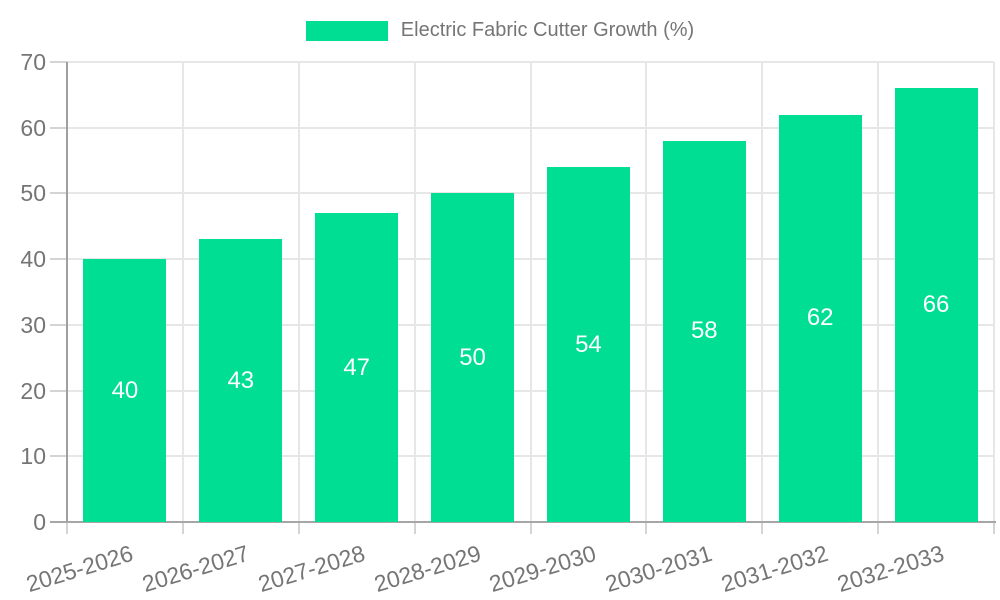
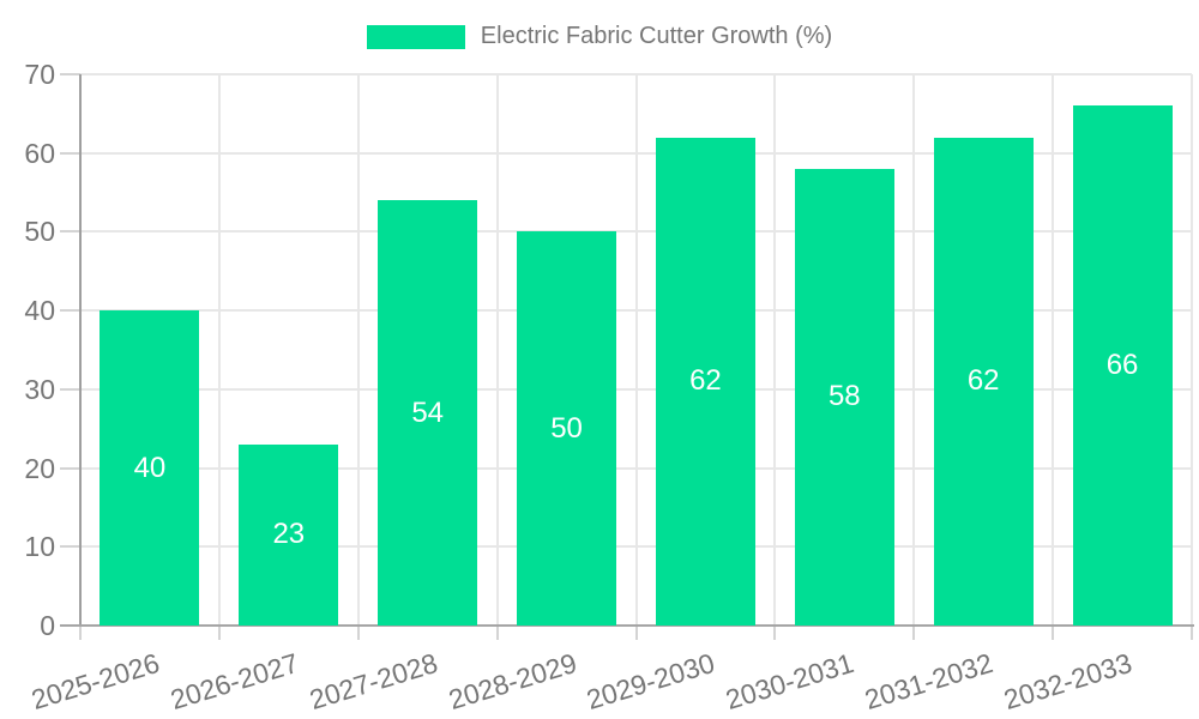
2026-2027: 43 -> 23
2027-2028: 47 -> 54
2029-2030: 54 -> 62
